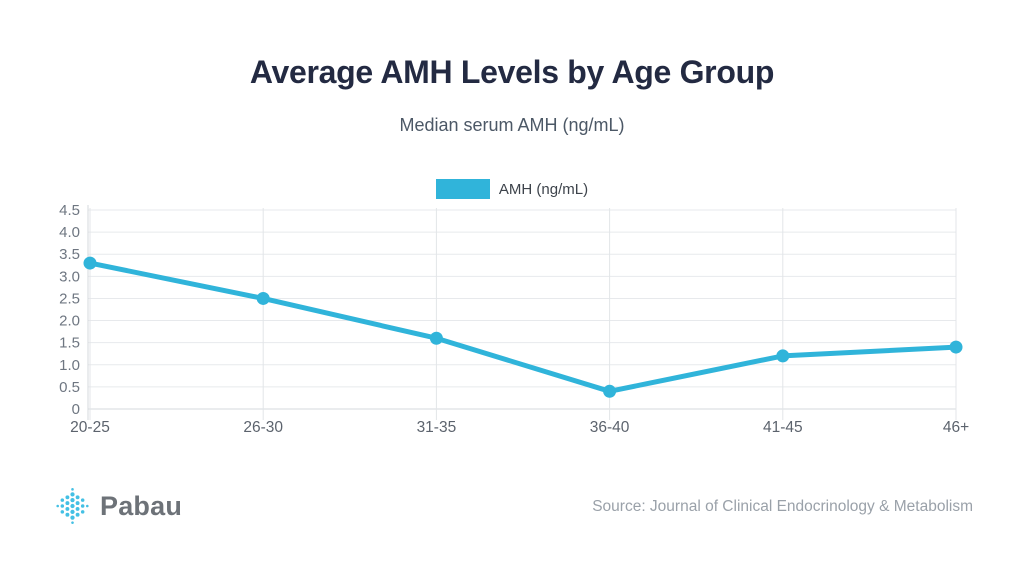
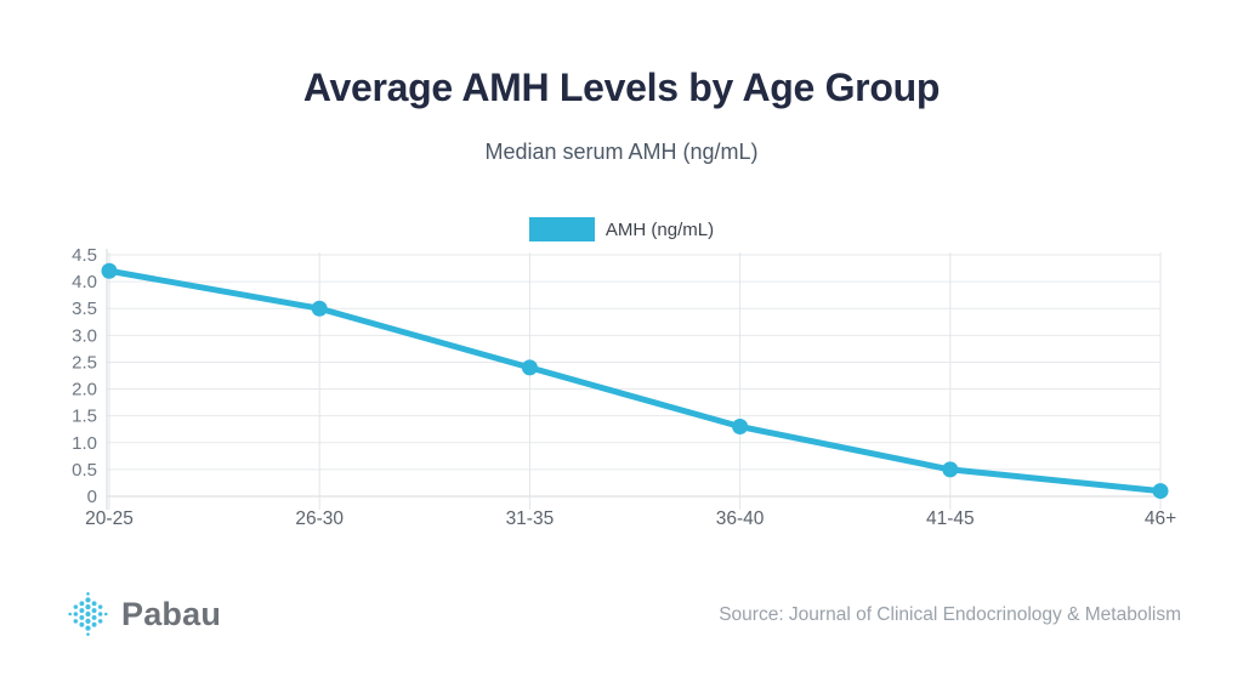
20-25: 3.3 -> 4.2
26-30: 2.5 -> 3.5
31-35: 1.6 -> 2.4
36-40: 0.4 -> 1.3
41-45: 1.2 -> 0.5
46+: 1.4 -> 0.1
